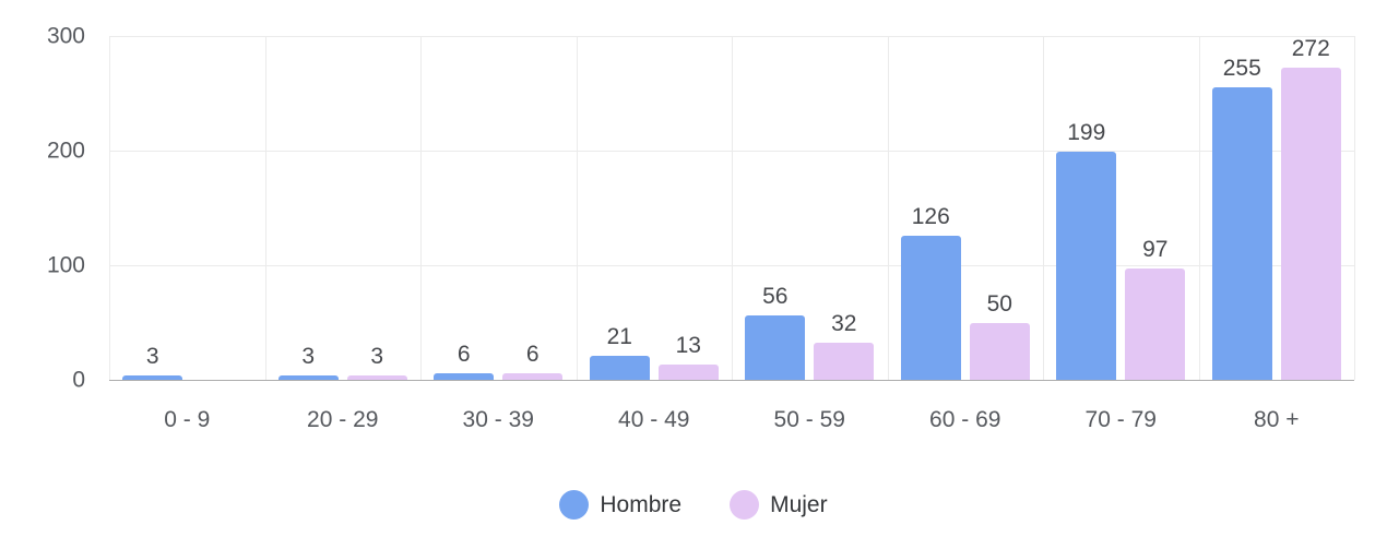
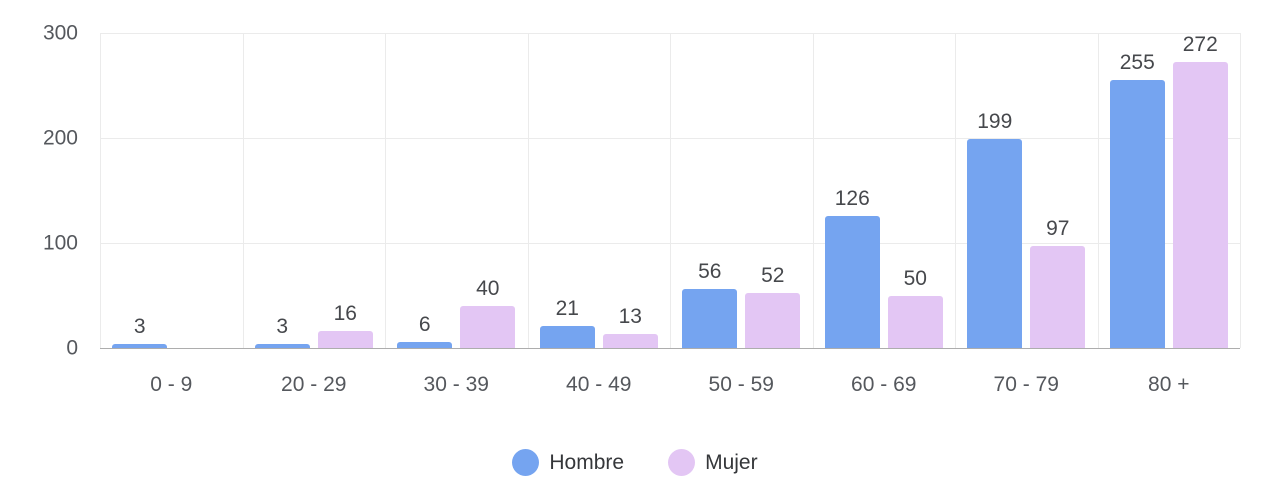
Mujer/20 - 29: 3 -> 16
Mujer/30 - 39: 6 -> 40
Mujer/50 - 59: 32 -> 52
